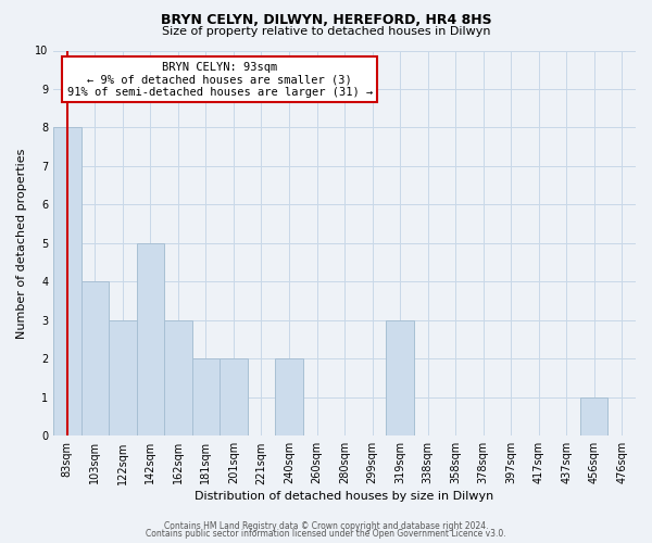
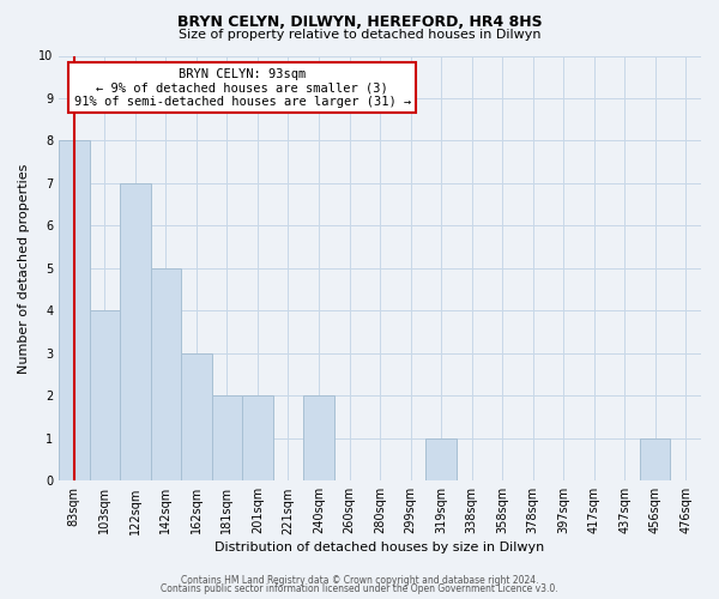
122sqm: 3 -> 7
319sqm: 3 -> 1
